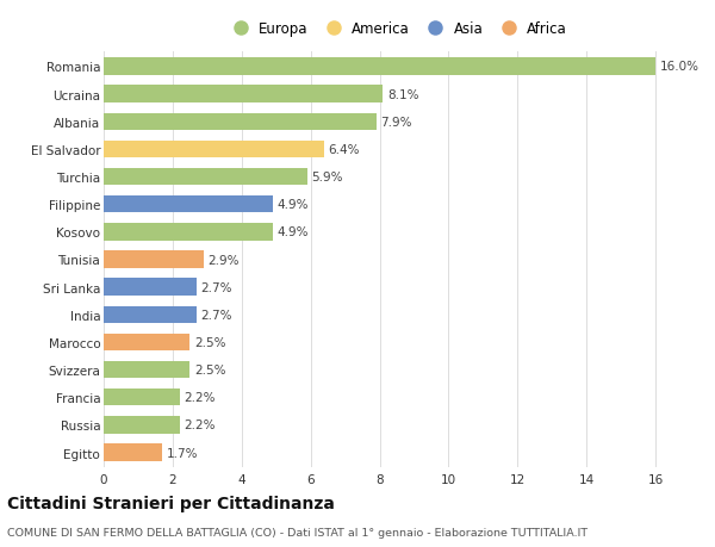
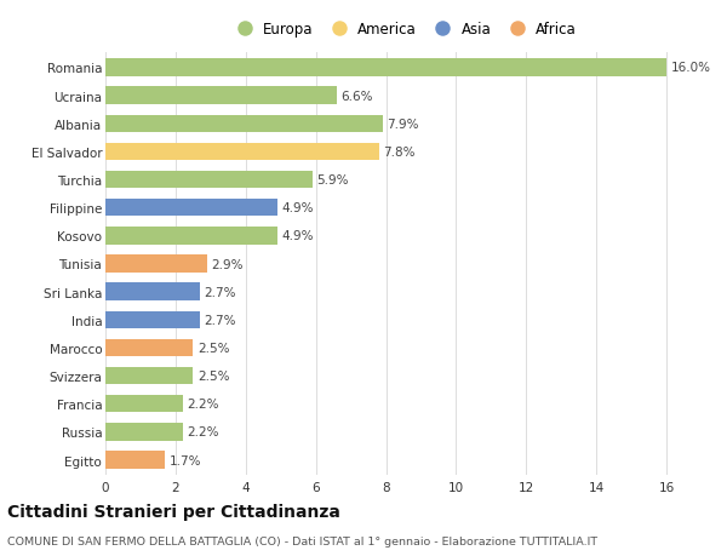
Ucraina: 8.1% -> 6.6%
El Salvador: 6.4% -> 7.8%
